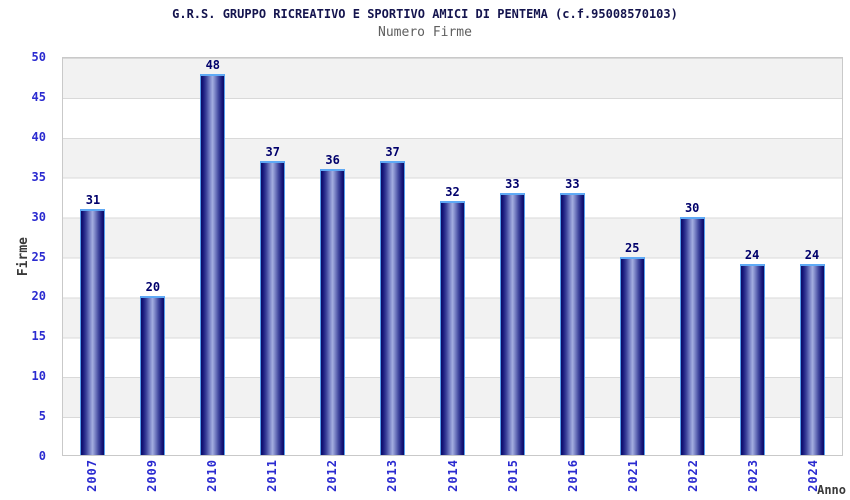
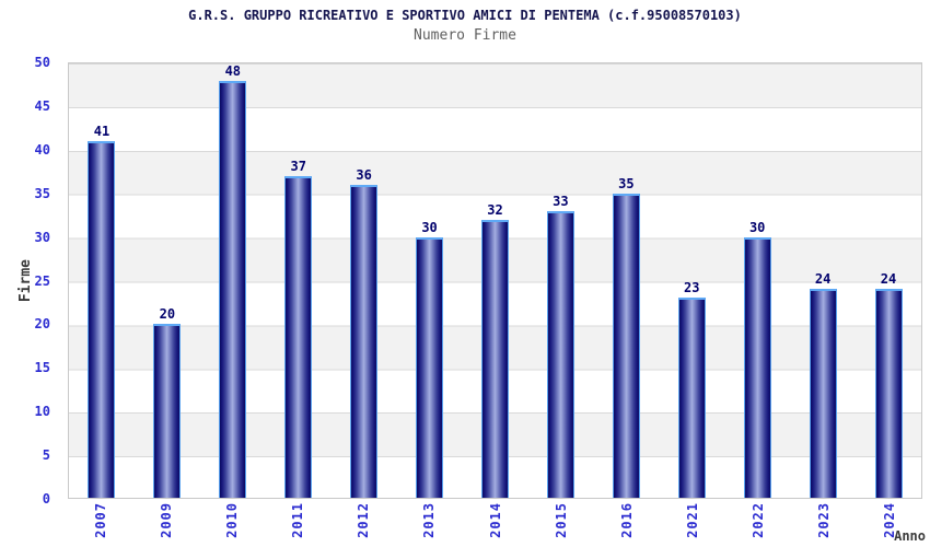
2007: 31 -> 41
2013: 37 -> 30
2016: 33 -> 35
2021: 25 -> 23
